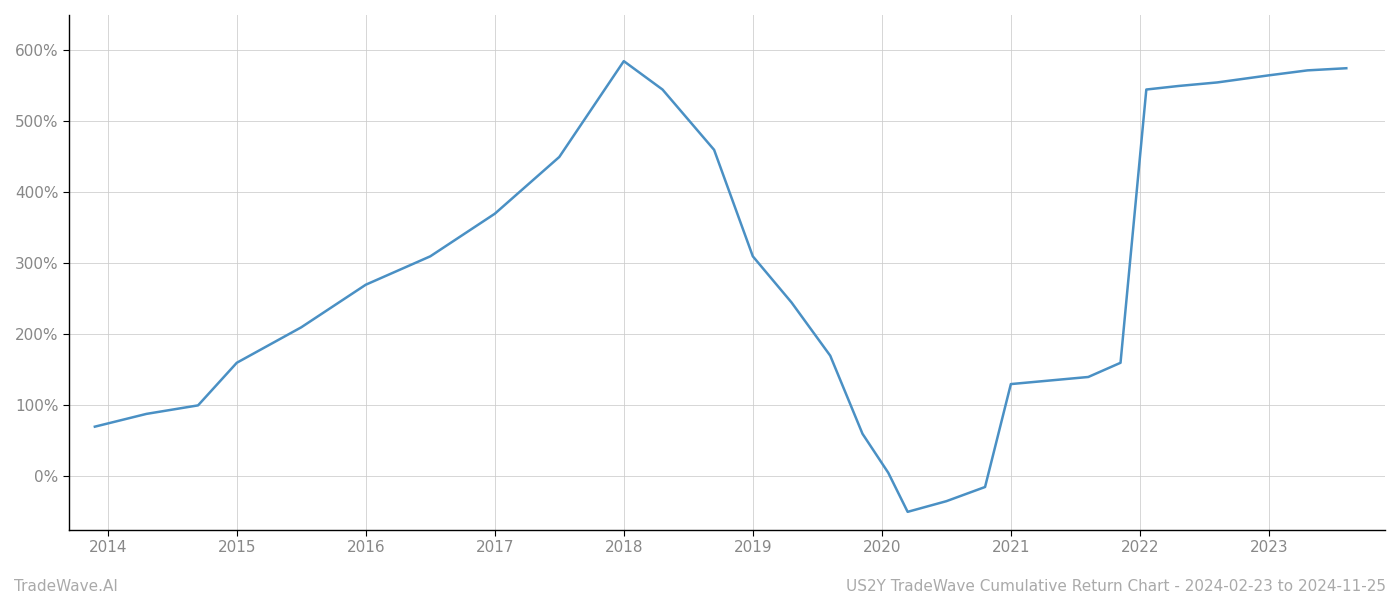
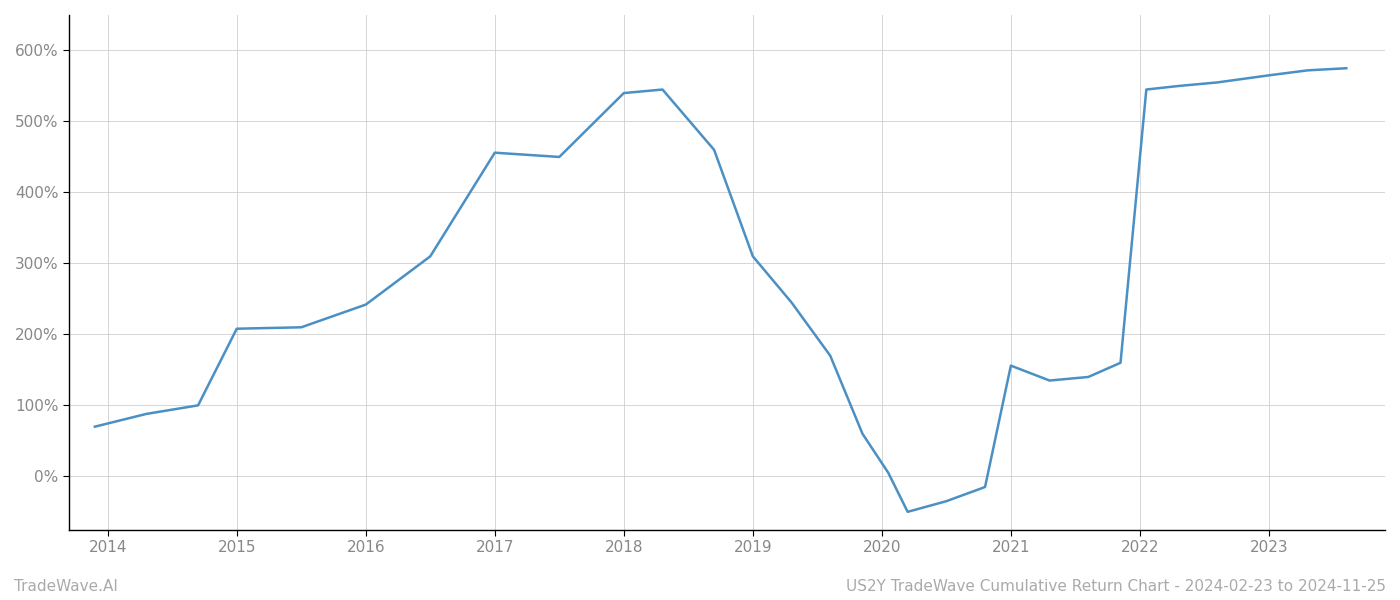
2015: 160% -> 208%
2016: 270% -> 242%
2017: 370% -> 456%
2018: 585% -> 540%
2021: 130% -> 156%
